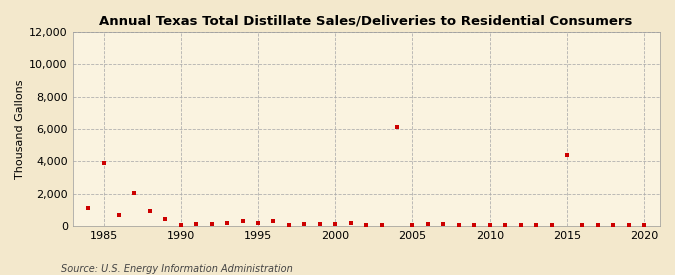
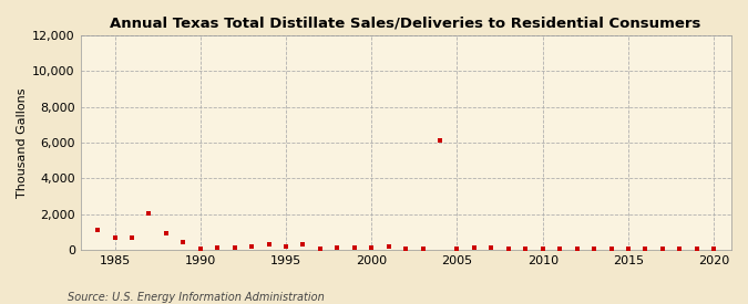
1985: 3,900 -> 600
2015: 4,400 -> 0
